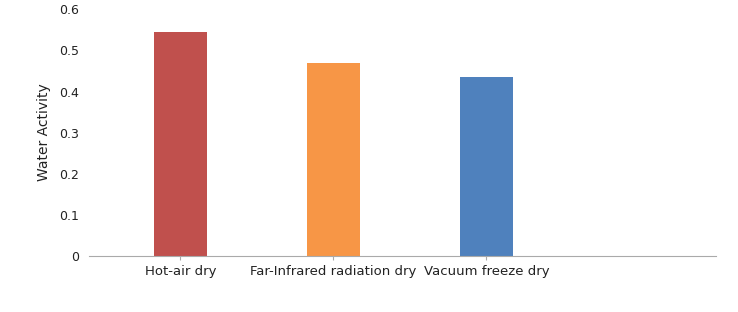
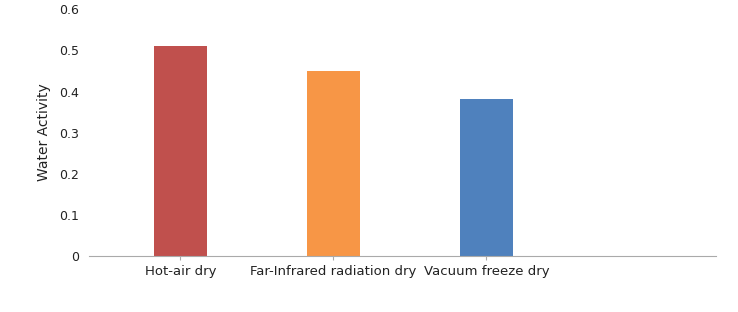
Hot-air dry: 0.545 -> 0.510
Far-Infrared radiation dry: 0.470 -> 0.450
Vacuum freeze dry: 0.435 -> 0.382
